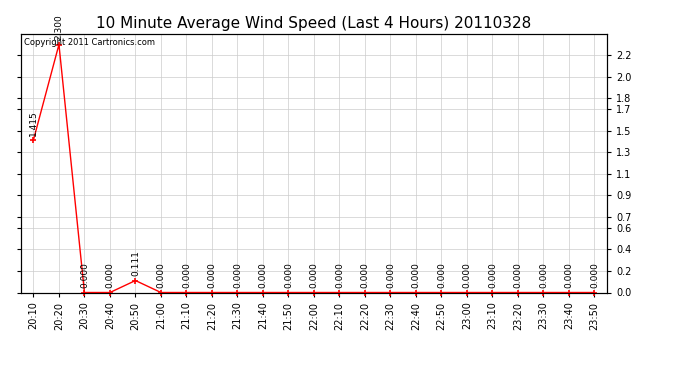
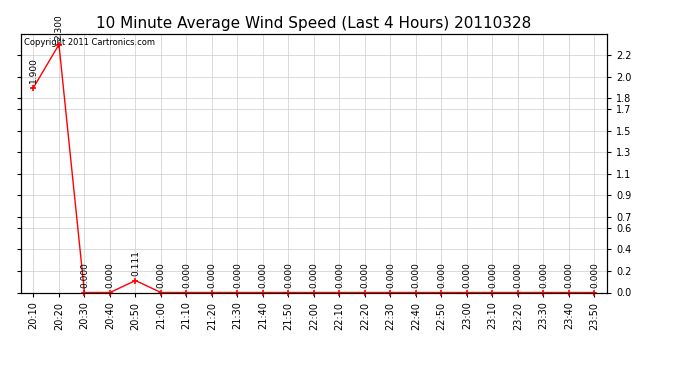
20:10: 1.415 -> 1.900
